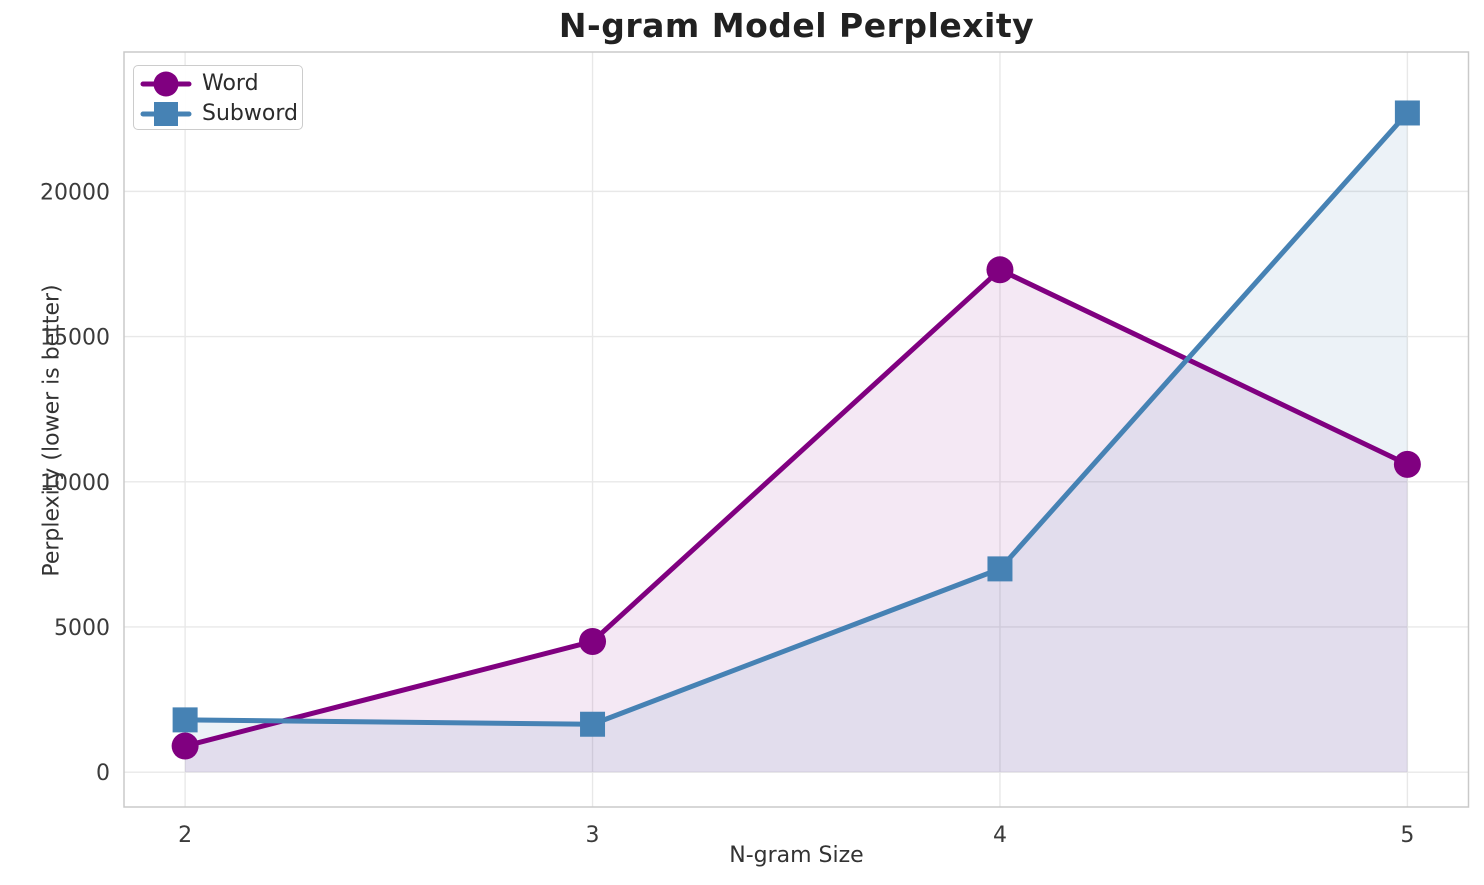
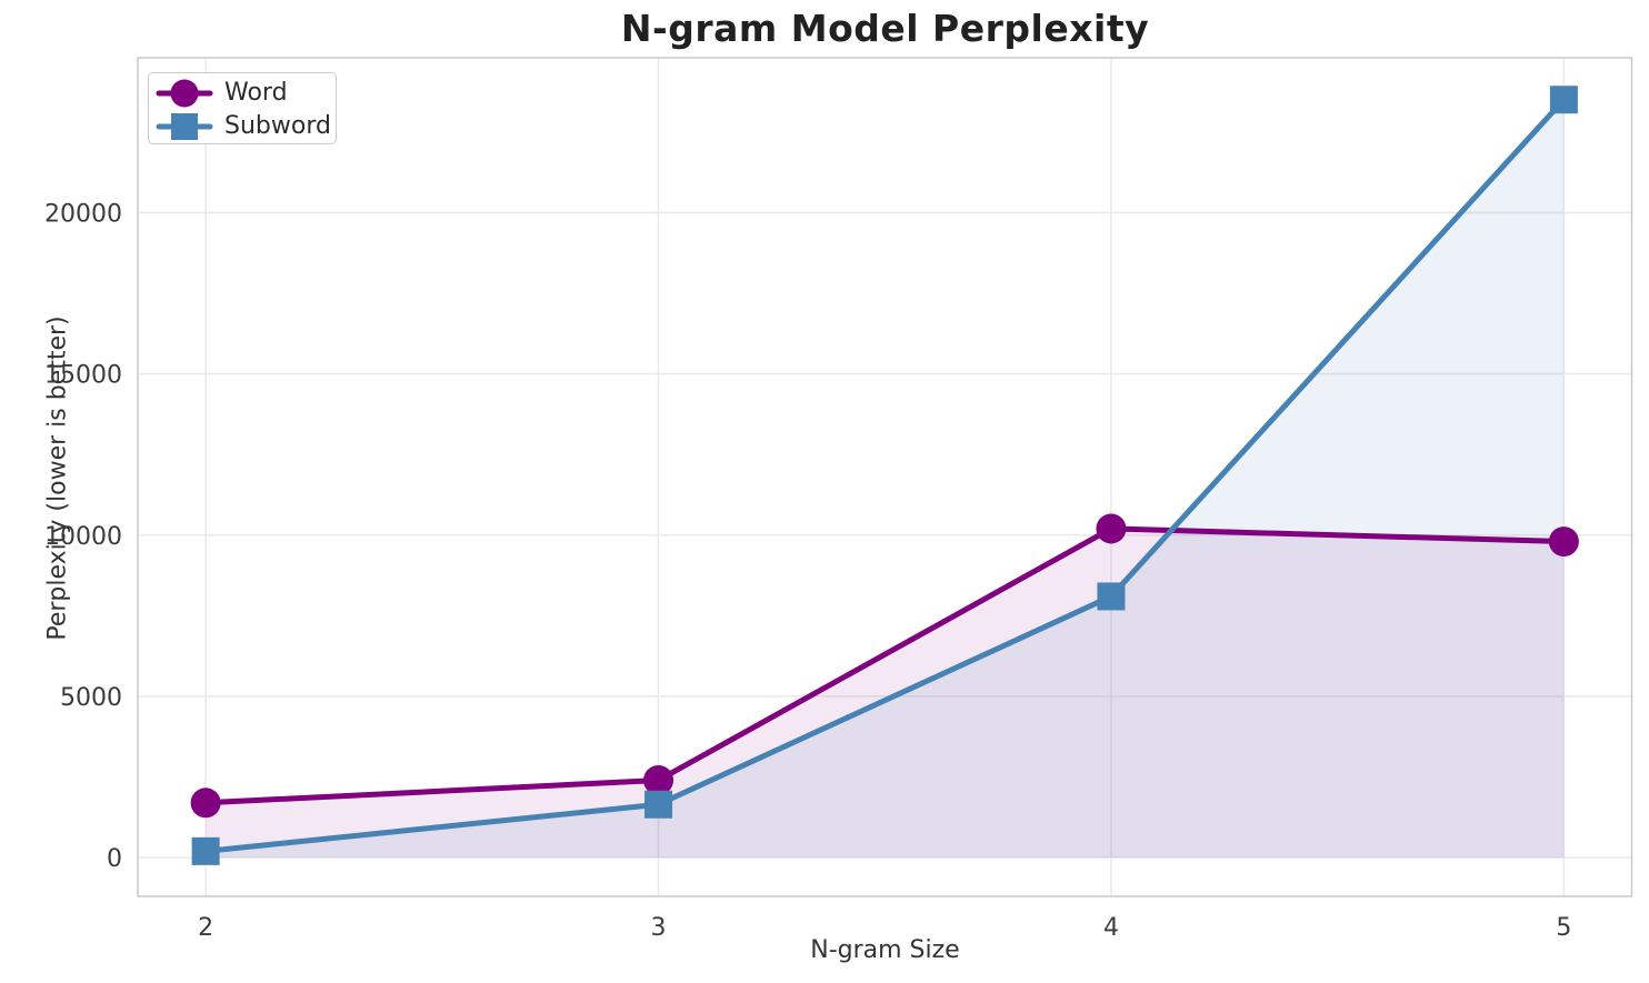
Word/2: 900 -> 1700
Subword/2: 1800 -> 200
Word/3: 4500 -> 2400
Word/4: 17300 -> 10200
Subword/4: 7000 -> 8100
Word/5: 10600 -> 9800
Subword/5: 22700 -> 23500
